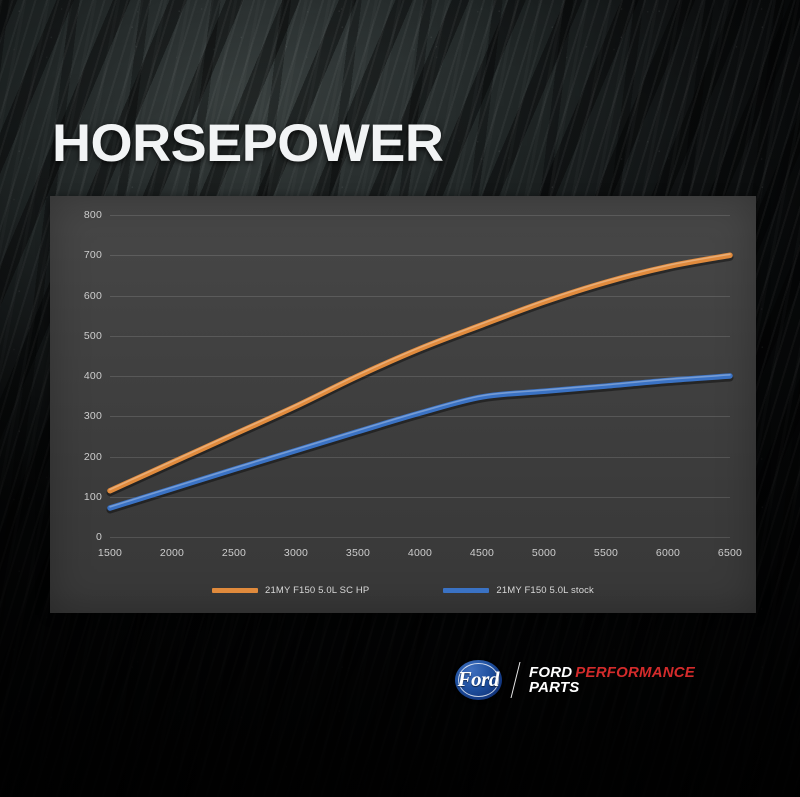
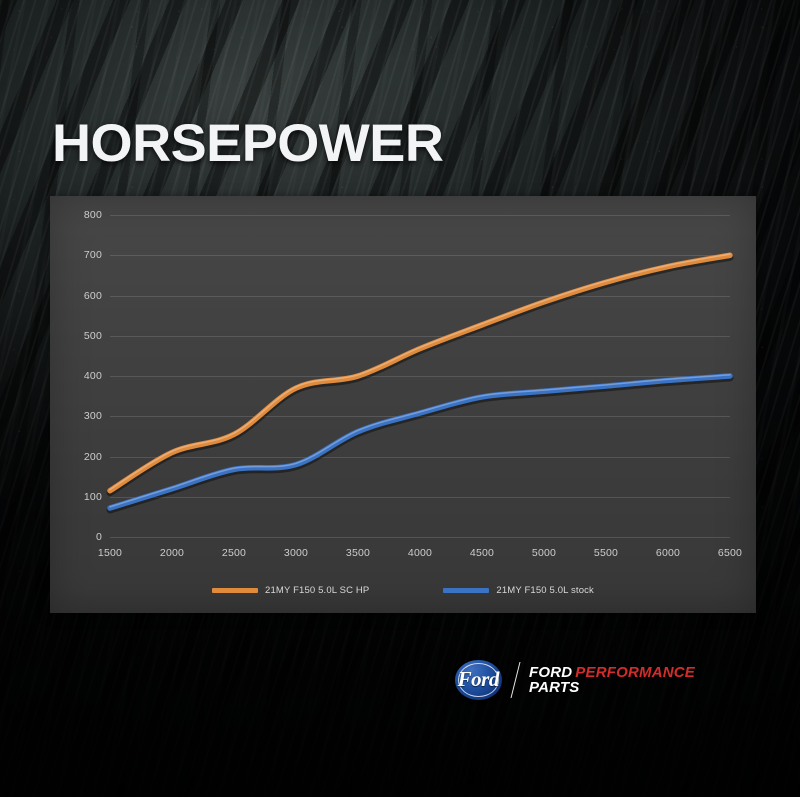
21MY F150 5.0L SC HP/2000: 180 -> 210
21MY F150 5.0L SC HP/3000: 320 -> 370
21MY F150 5.0L stock/3000: 220 -> 180
